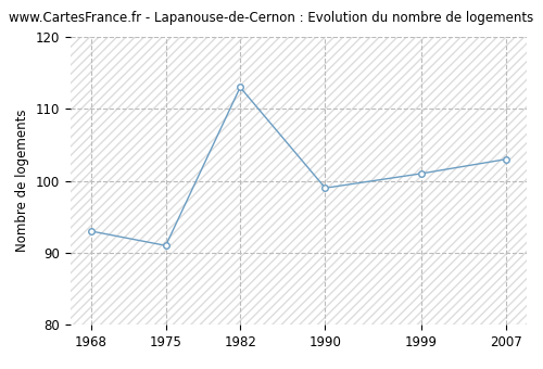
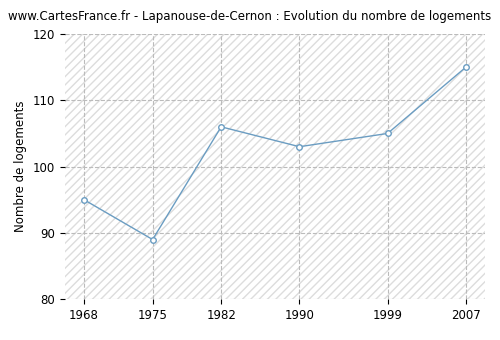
1968: 93 -> 95
1975: 91 -> 89
1982: 113 -> 106
1990: 99 -> 103
1999: 101 -> 105
2007: 103 -> 115
